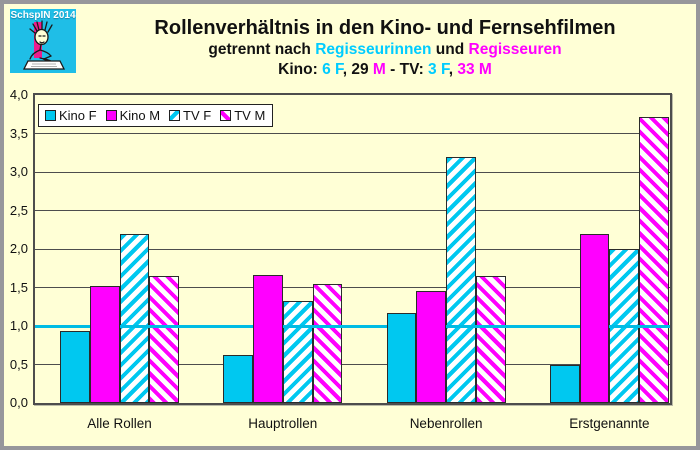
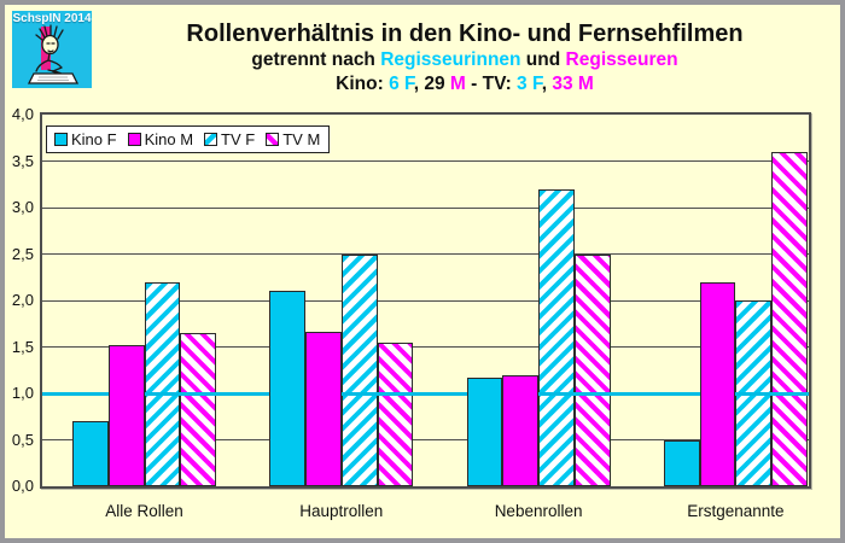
Kino F/Alle Rollen: 0,9 -> 0,7
Kino F/Hauptrollen: 0,6 -> 2,1
TV F/Hauptrollen: 1,3 -> 2,5
Kino M/Nebenrollen: 1,5 -> 1,2
TV M/Nebenrollen: 1,6 -> 2,5
TV M/Erstgenannte: 3,7 -> 3,6
